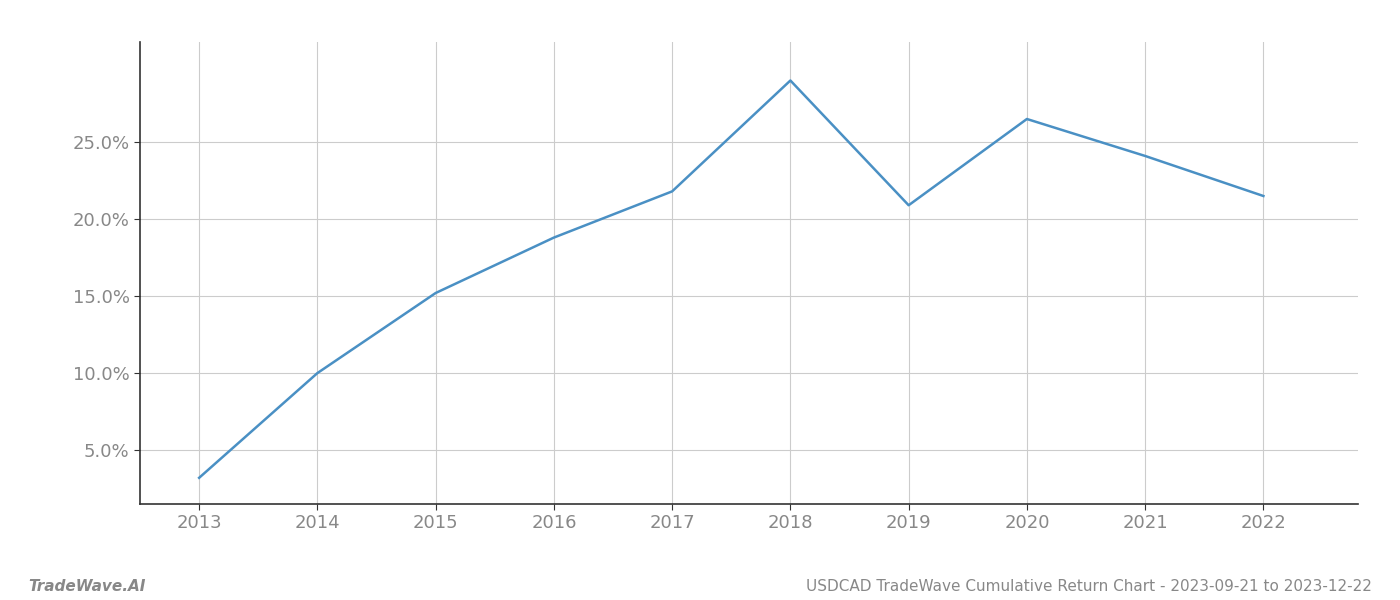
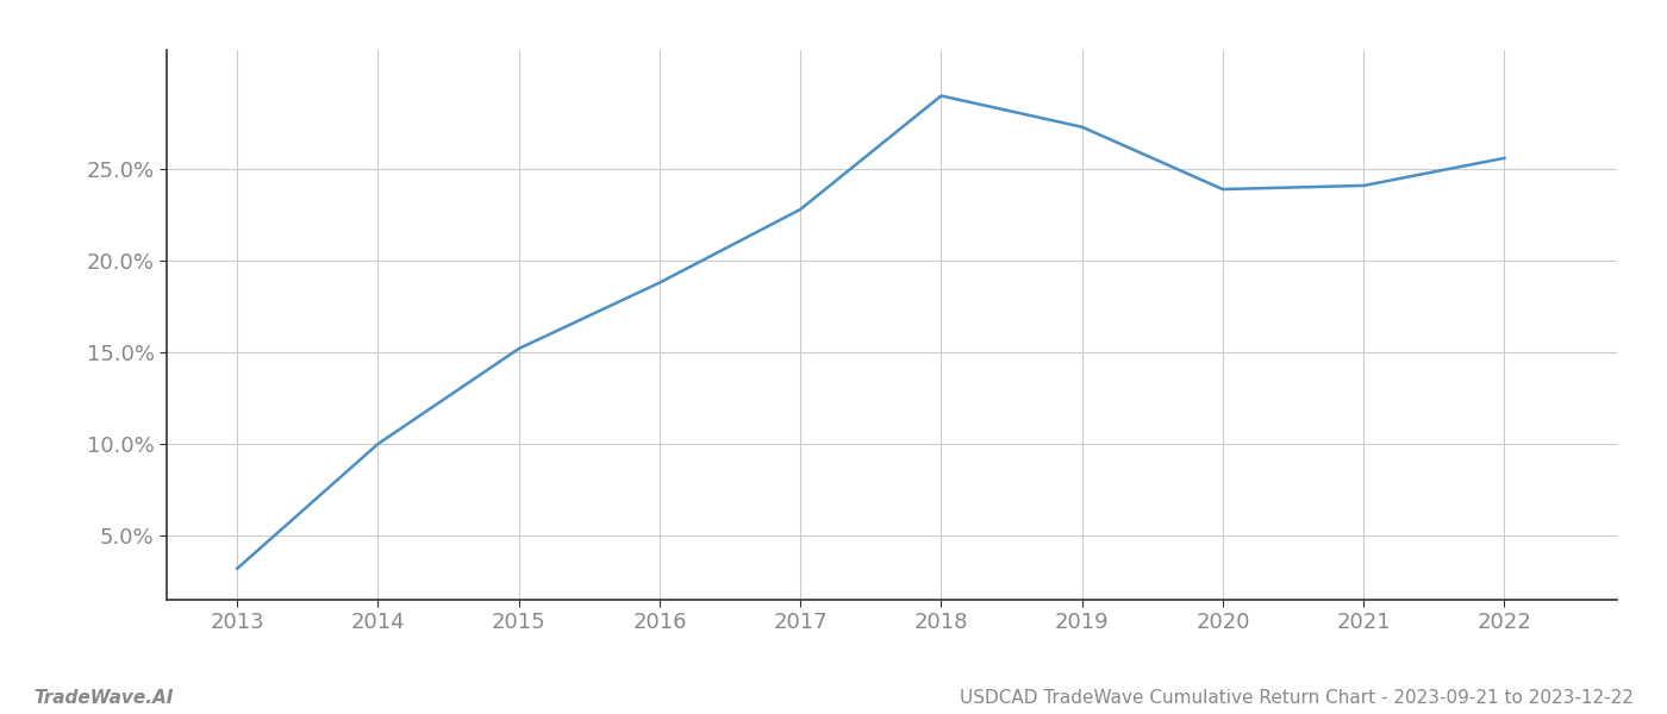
2017: 21.8% -> 22.8%
2019: 20.9% -> 27.3%
2020: 26.5% -> 23.9%
2022: 21.5% -> 25.6%
